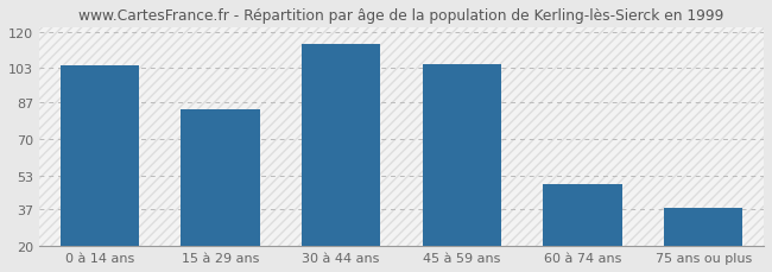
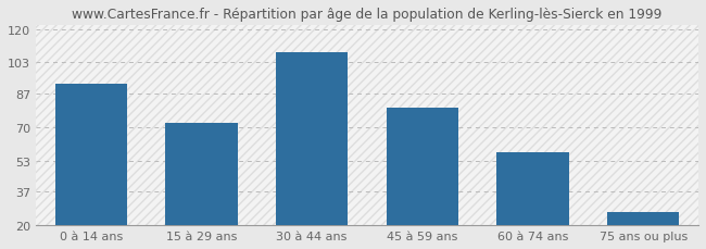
0 à 14 ans: 104 -> 92
15 à 29 ans: 84 -> 72
30 à 44 ans: 114 -> 108
45 à 59 ans: 105 -> 80
60 à 74 ans: 49 -> 57
75 ans ou plus: 38 -> 27
